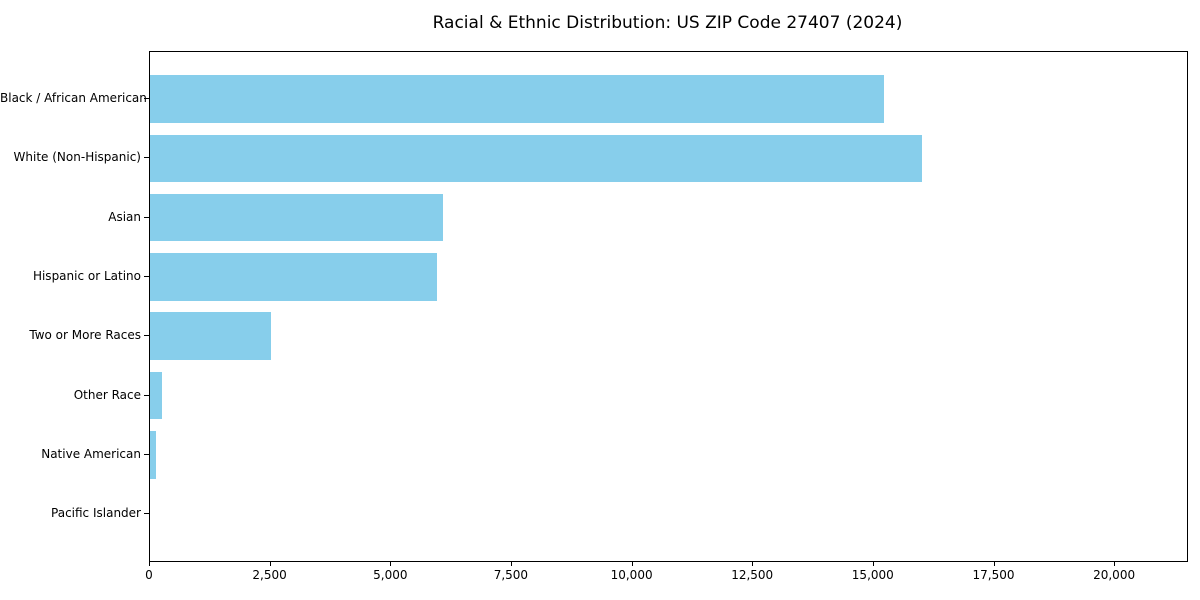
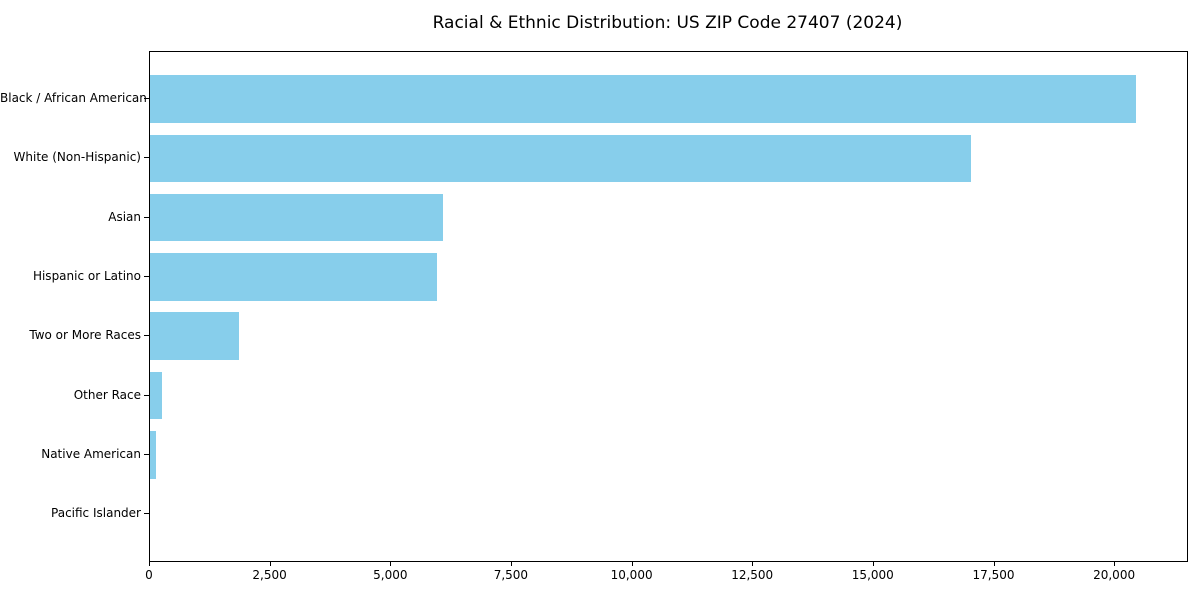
Black / African American: 15200 -> 20400
White (Non-Hispanic): 16000 -> 17000
Two or More Races: 2500 -> 1800
